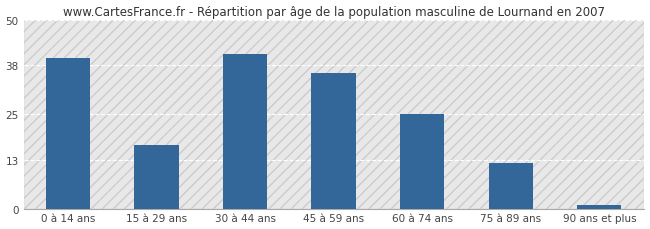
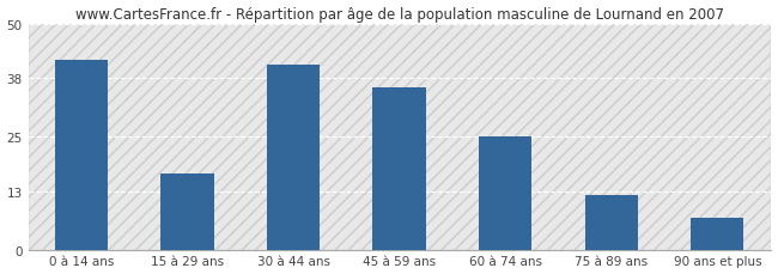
0 à 14 ans: 40 -> 42
90 ans et plus: 1 -> 7
